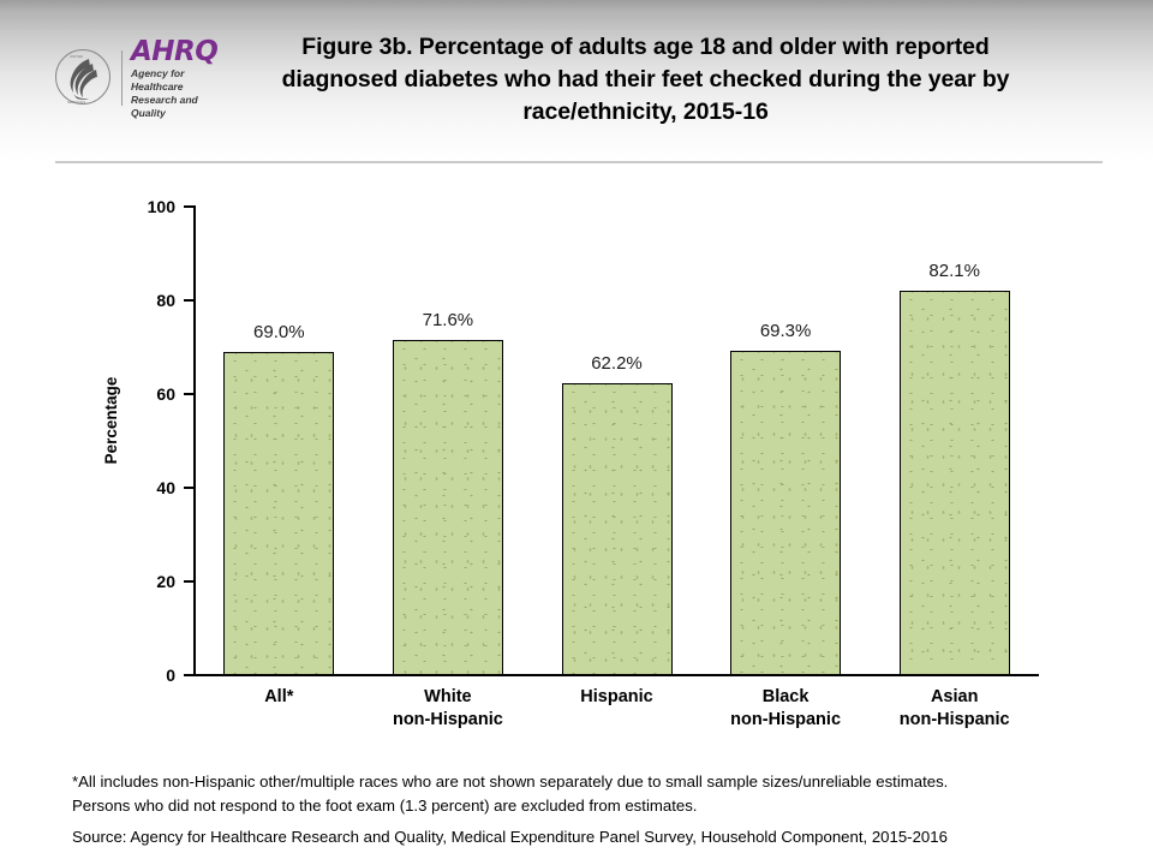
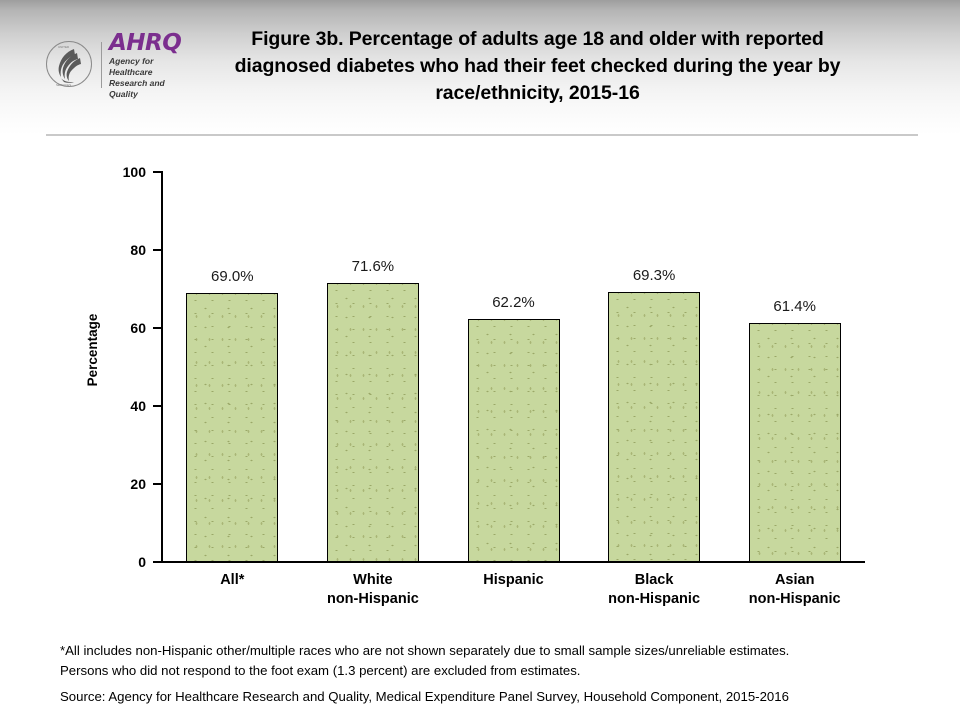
Asian non-Hispanic: 82.1% -> 61.4%
